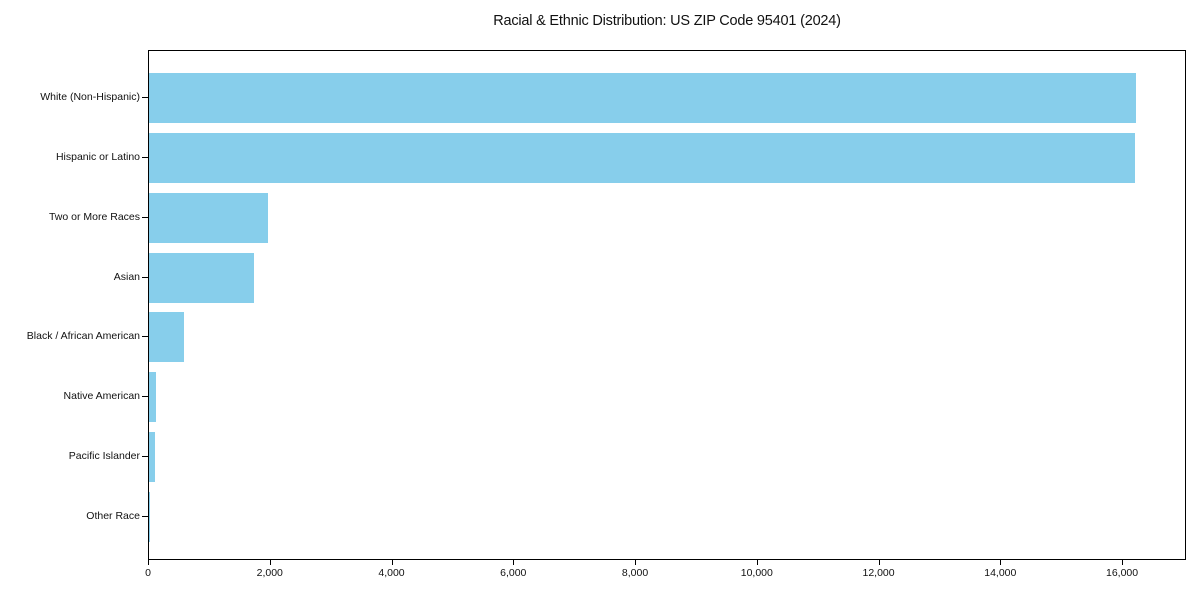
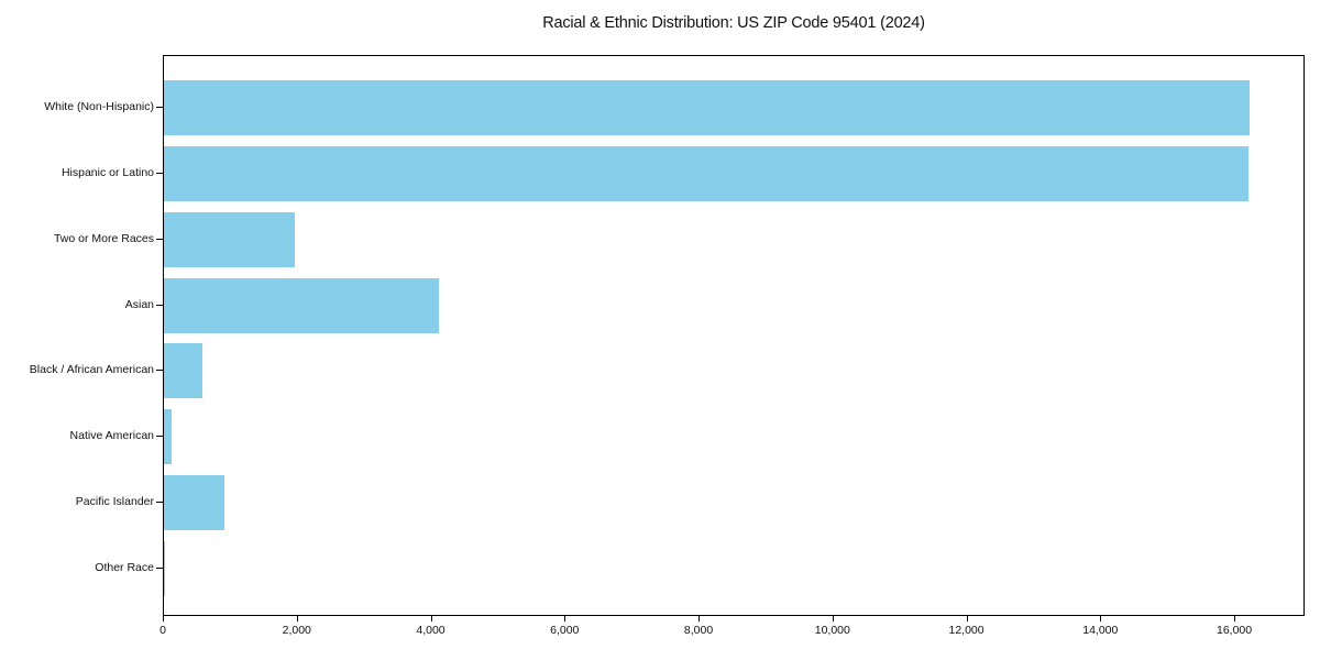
Asian: 1700 -> 4100
Pacific Islander: 100 -> 900
